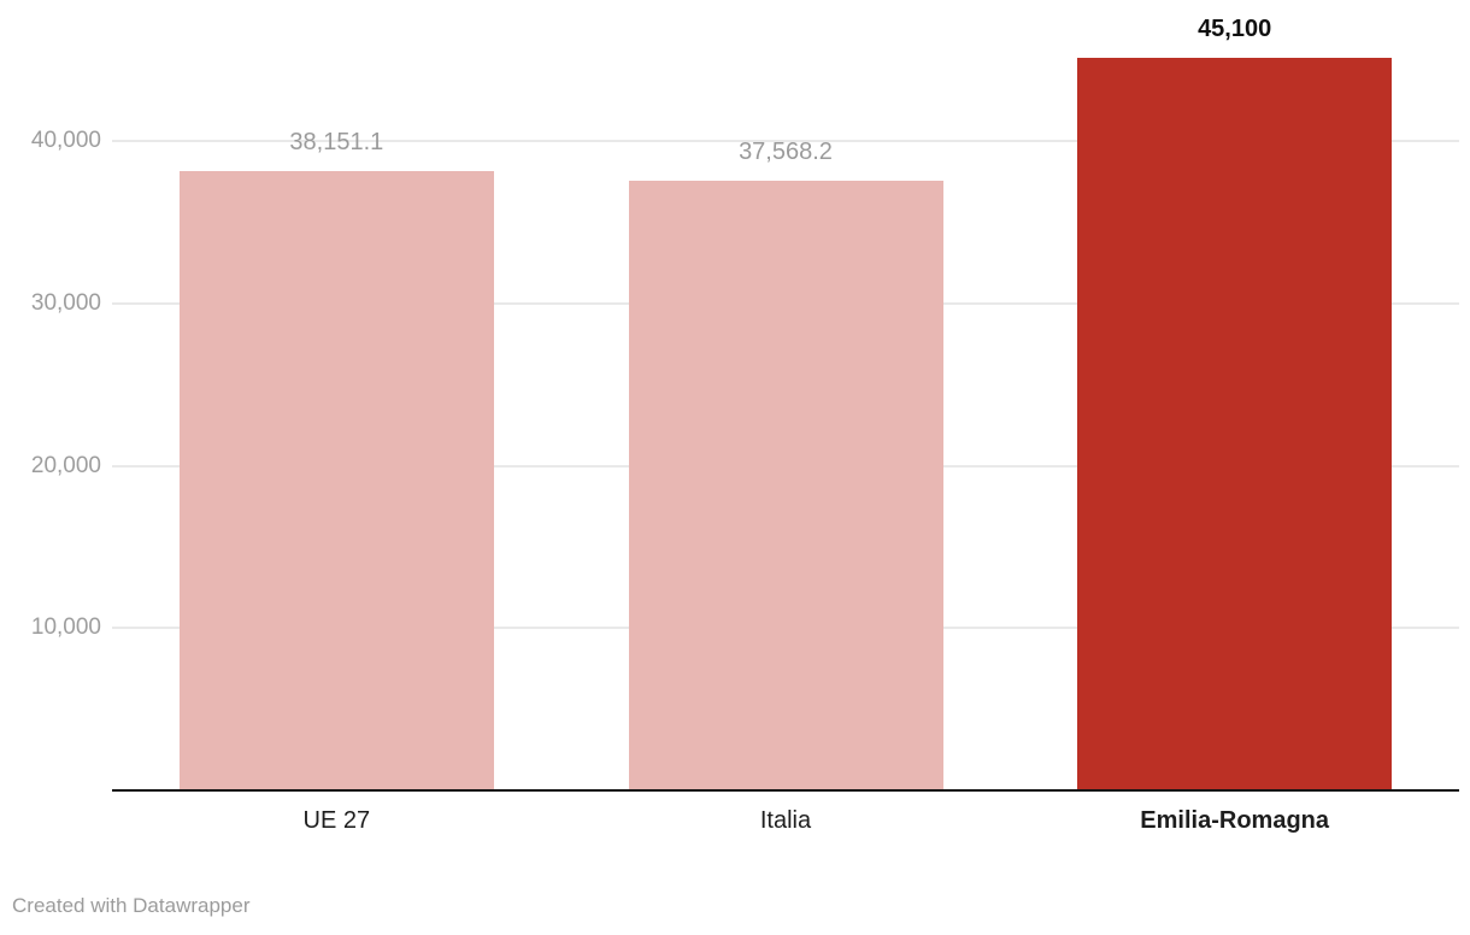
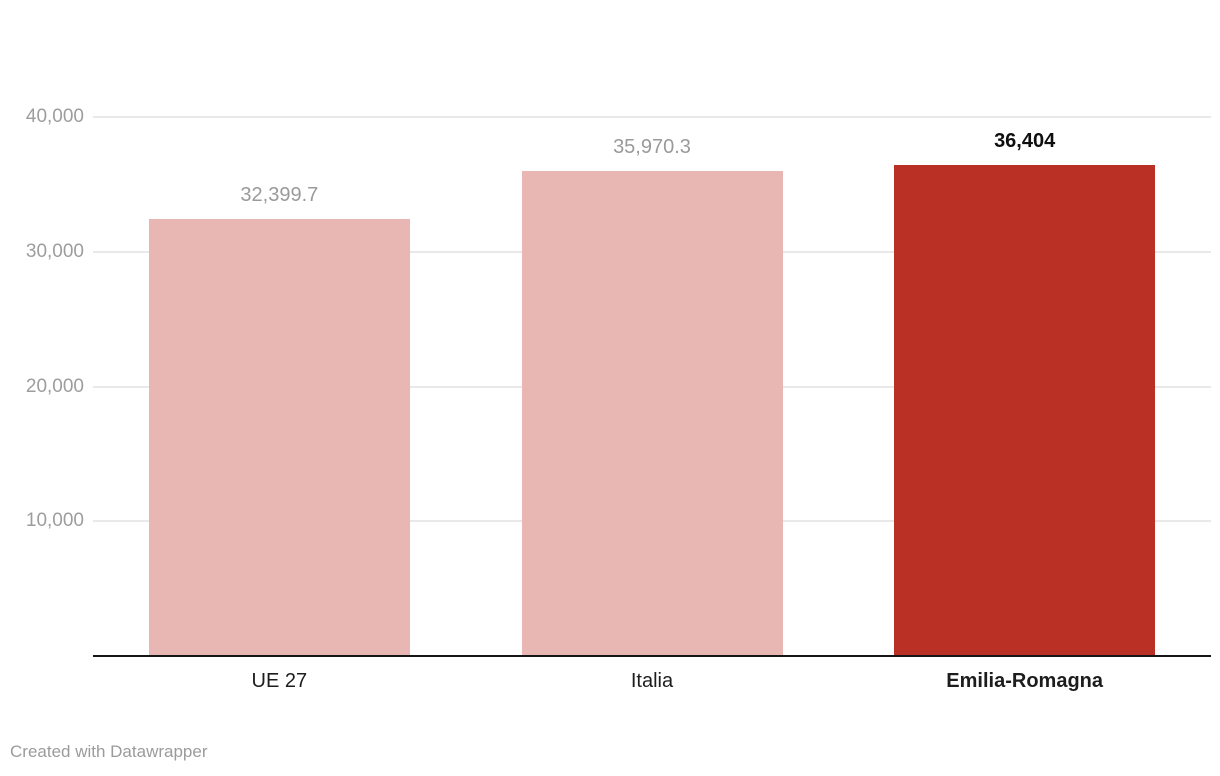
UE 27: 38,151.1 -> 32,399.7
Italia: 37,568.2 -> 35,970.3
Emilia-Romagna: 45,100 -> 36,404
